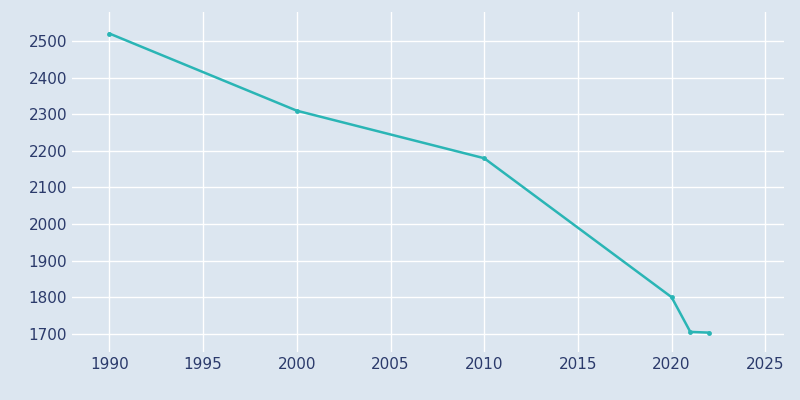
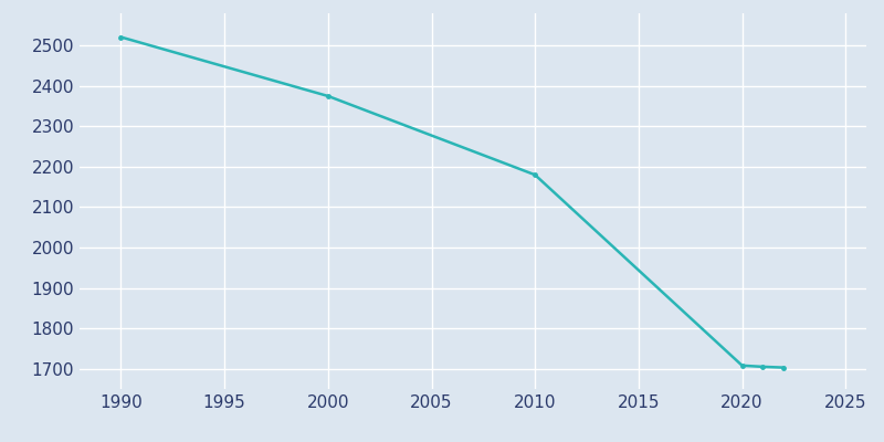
2000: 2310 -> 2375
2020: 1800 -> 1708
